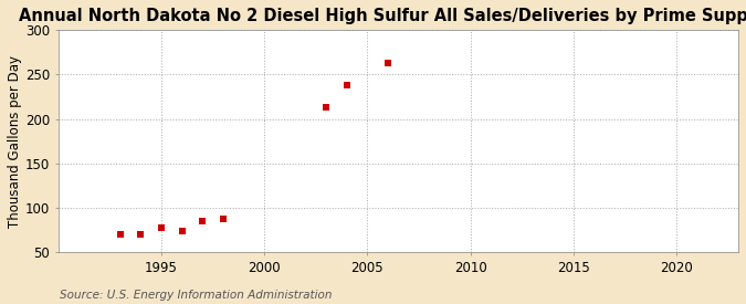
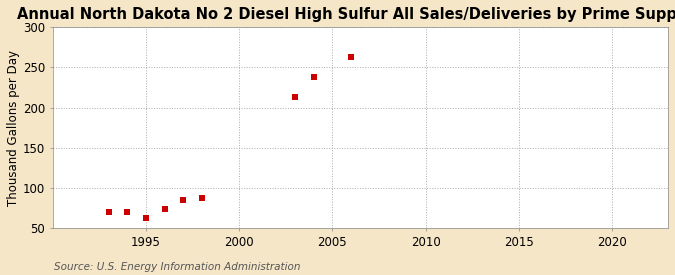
1995: 78 -> 63
